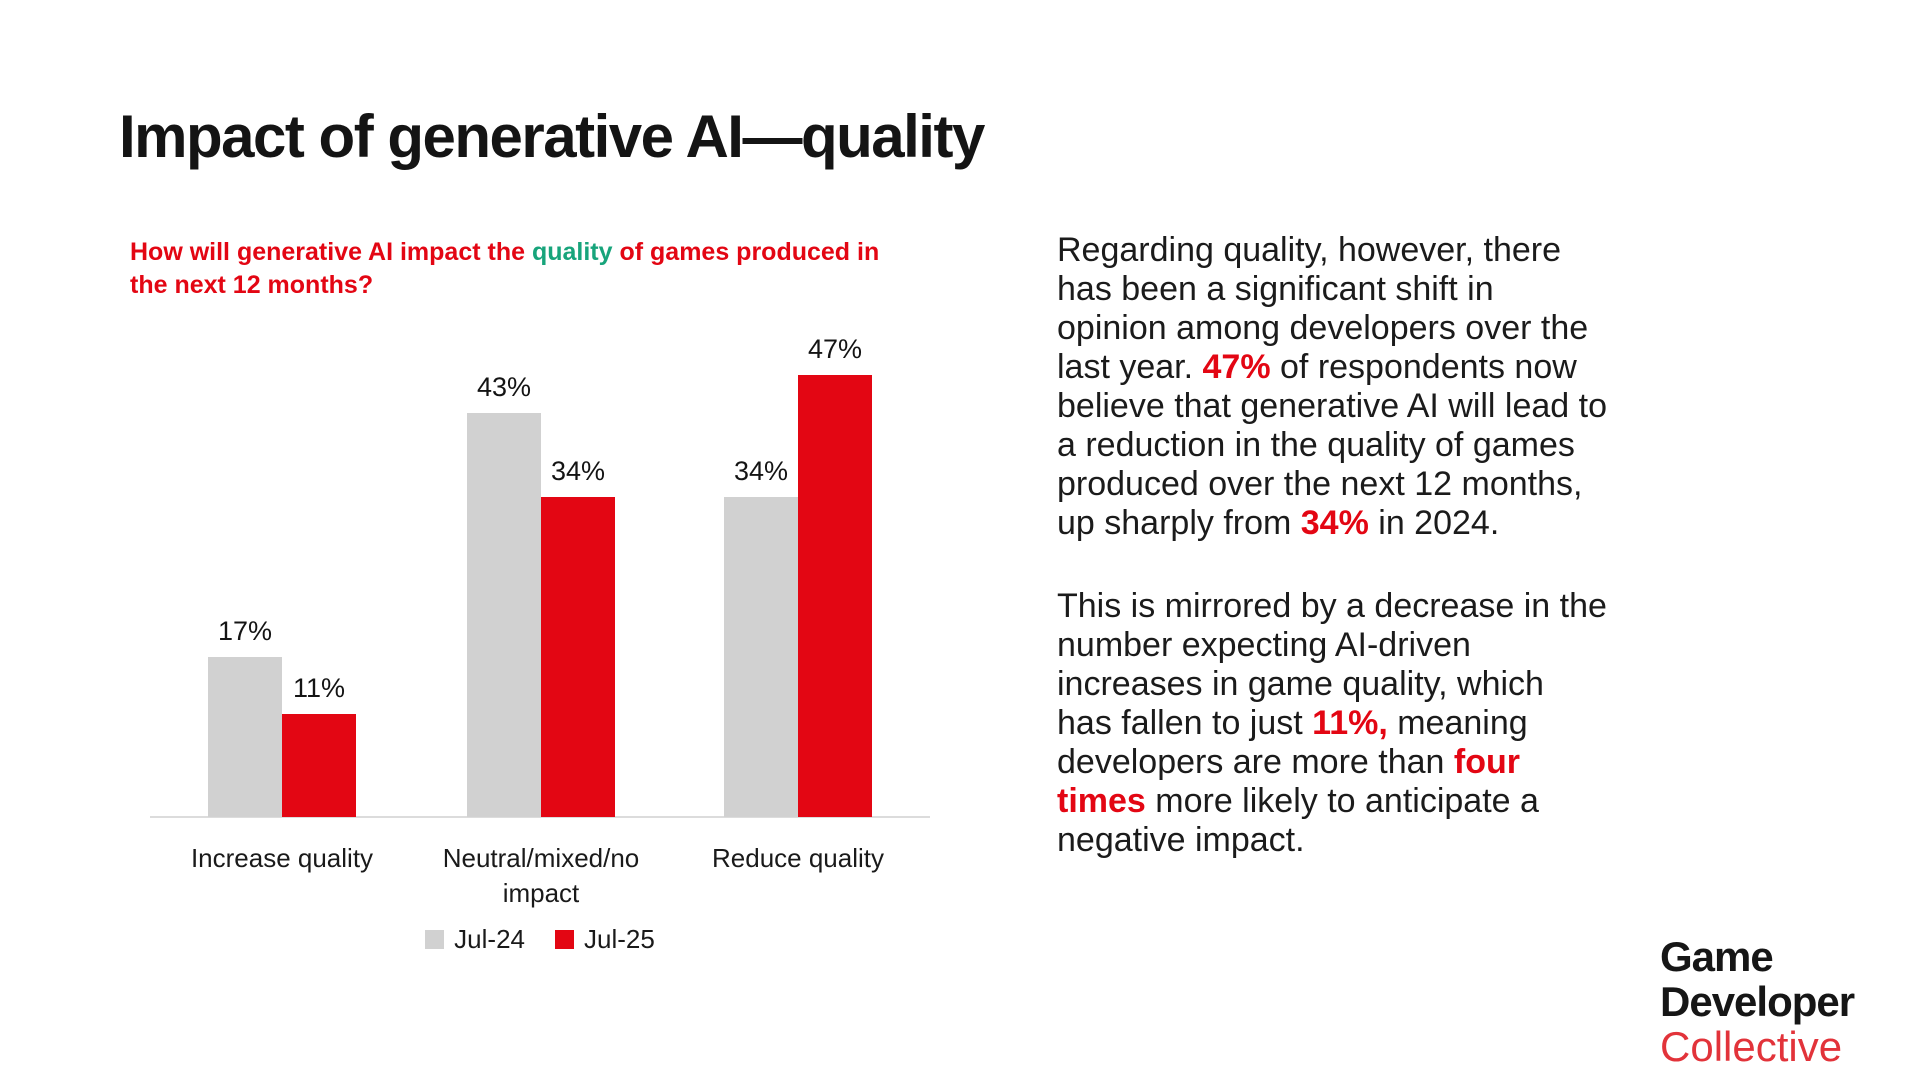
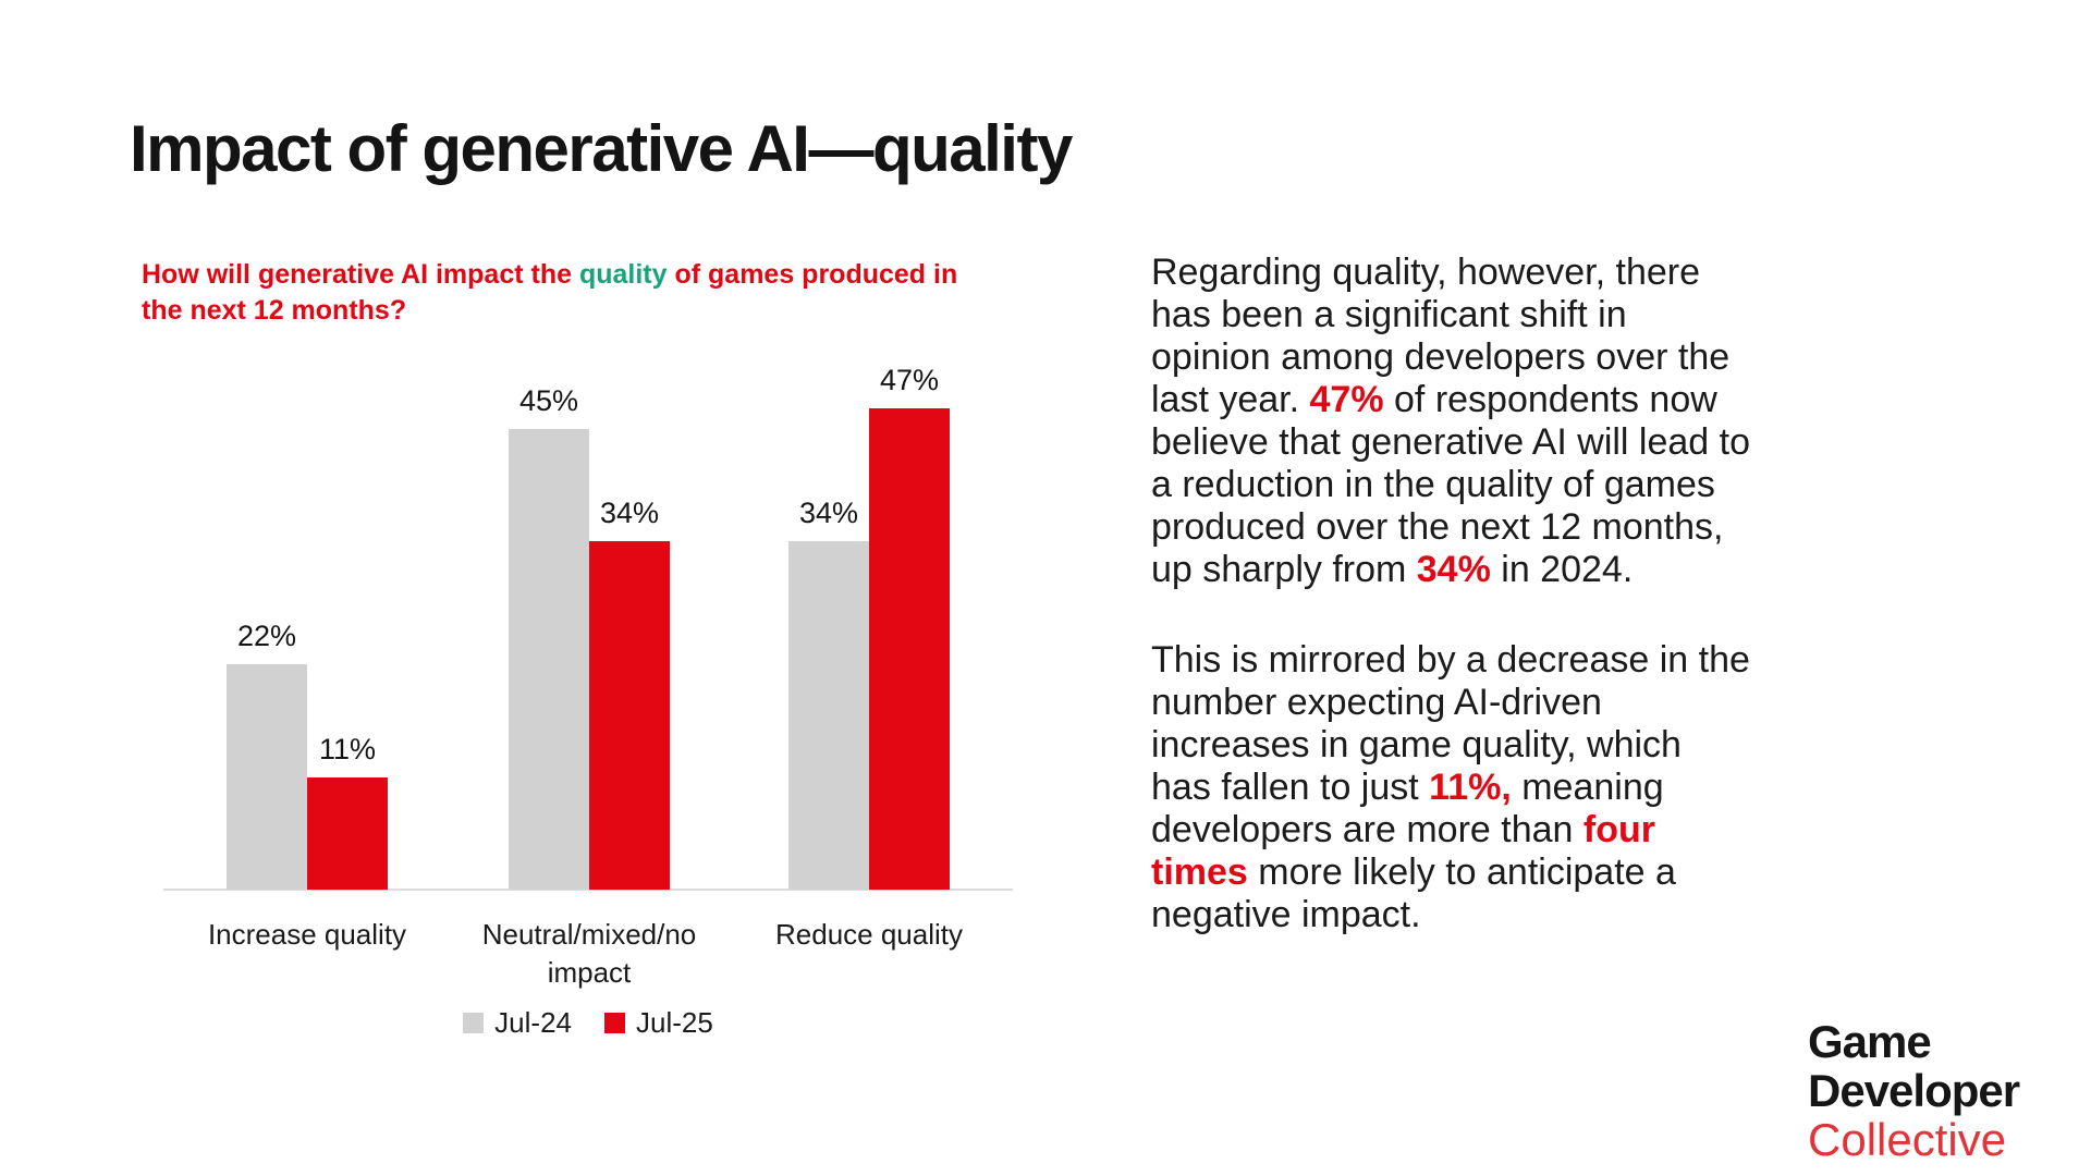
Jul-24/Increase quality: 17% -> 22%
Jul-24/Neutral/mixed/no impact: 43% -> 45%
